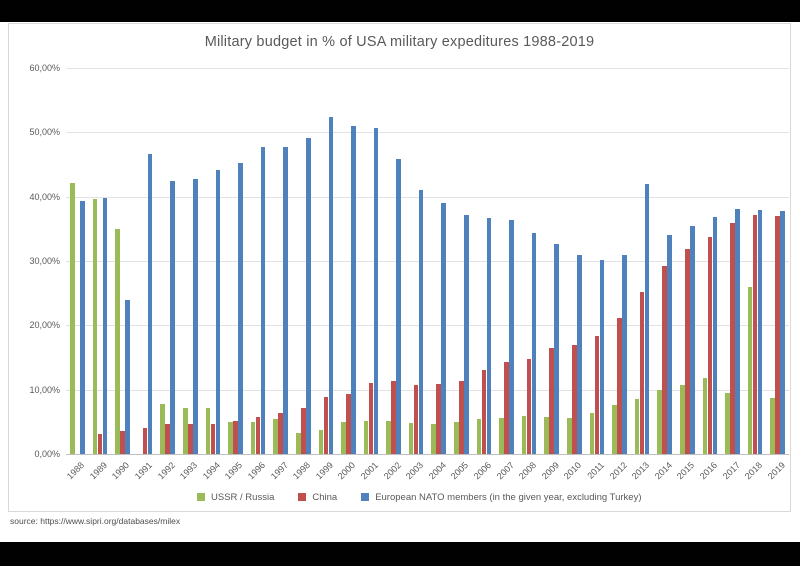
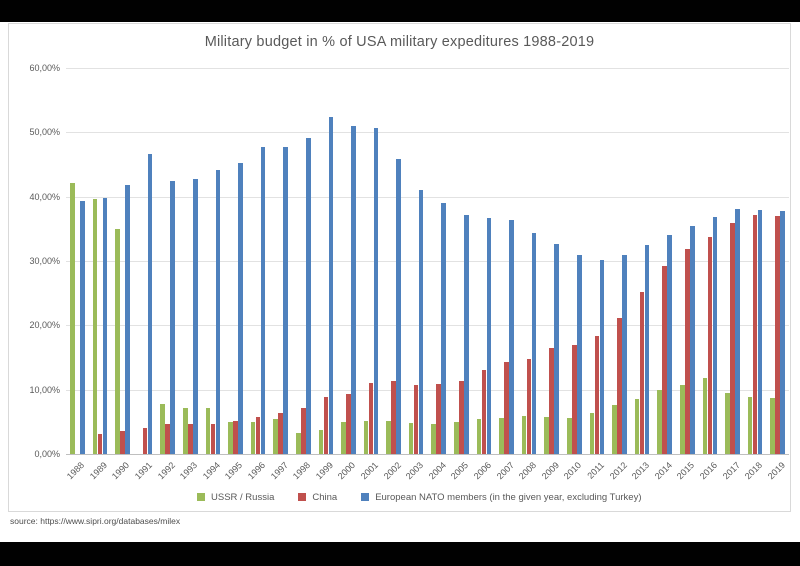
European NATO members (in the given year, excluding Turkey)/1990: 24% -> 42%
European NATO members (in the given year, excluding Turkey)/2013: 42% -> 32%
USSR / Russia/2018: 26% -> 9%
